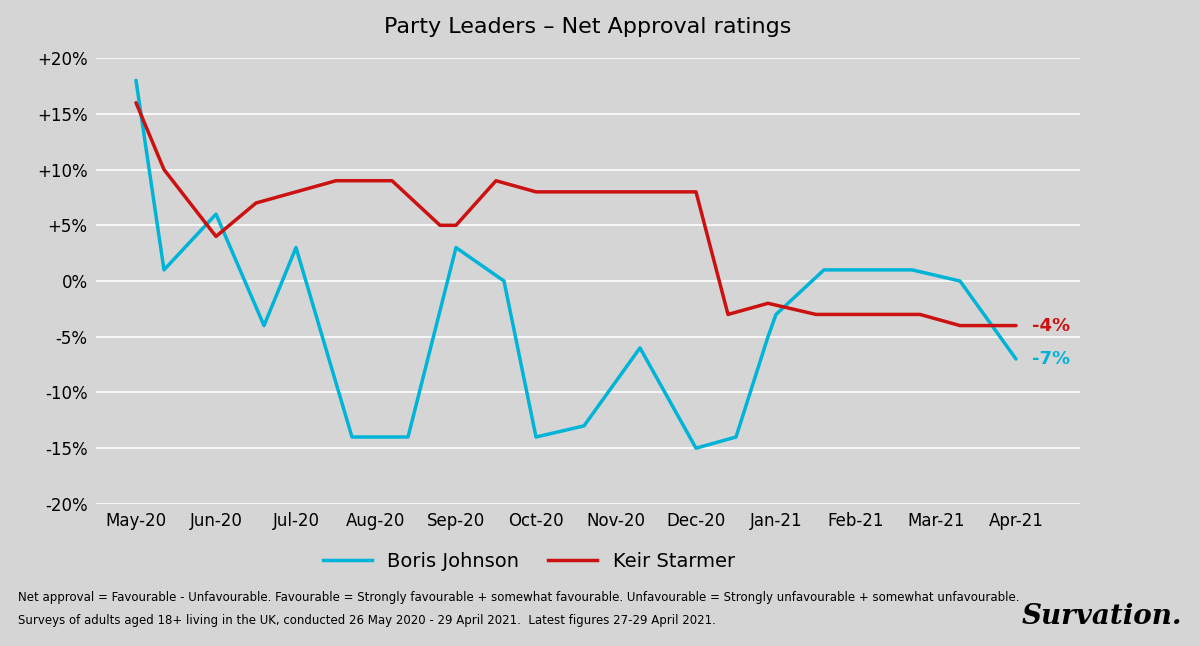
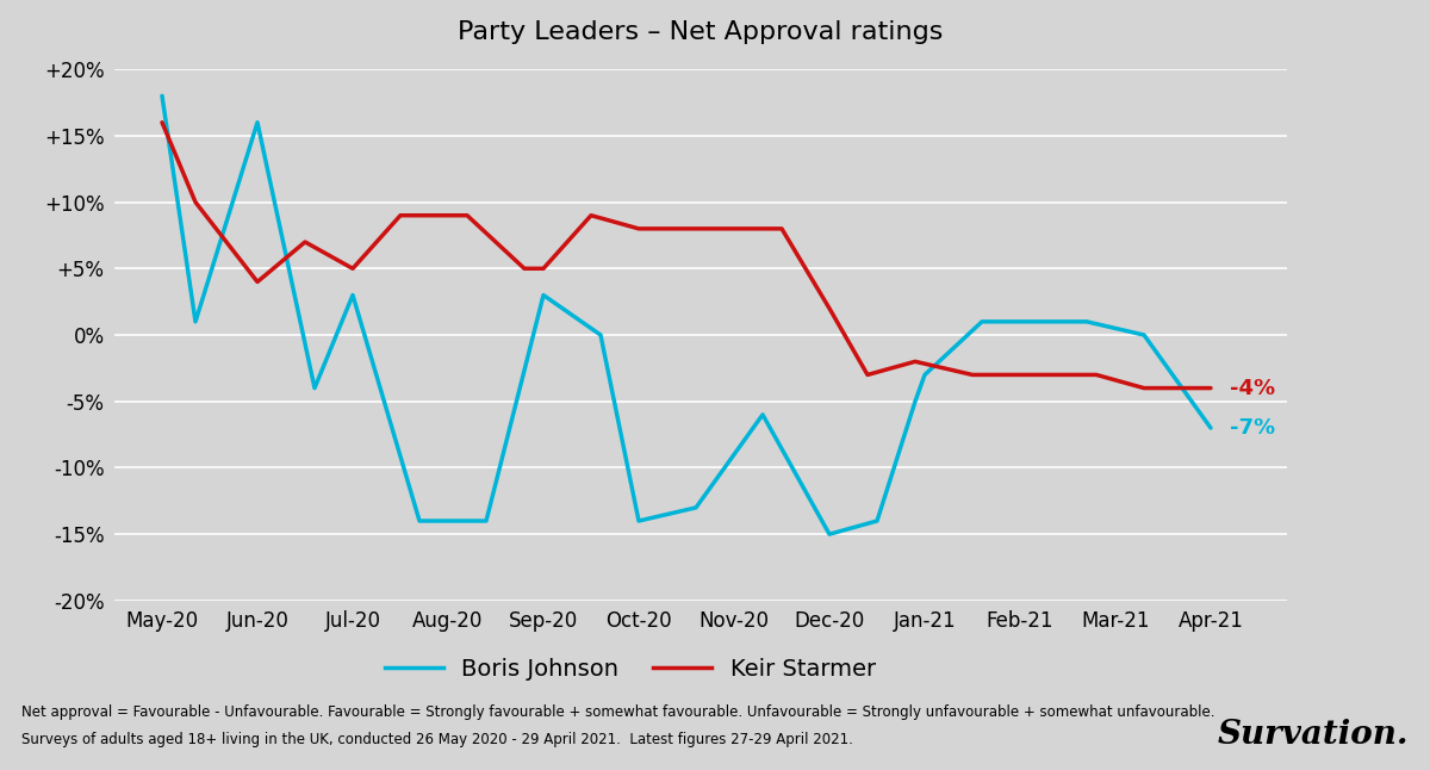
Boris Johnson/Jun-20: 6% -> 16%
Keir Starmer/Jul-20: 8% -> 5%
Keir Starmer/Dec-20: 8% -> 2%
